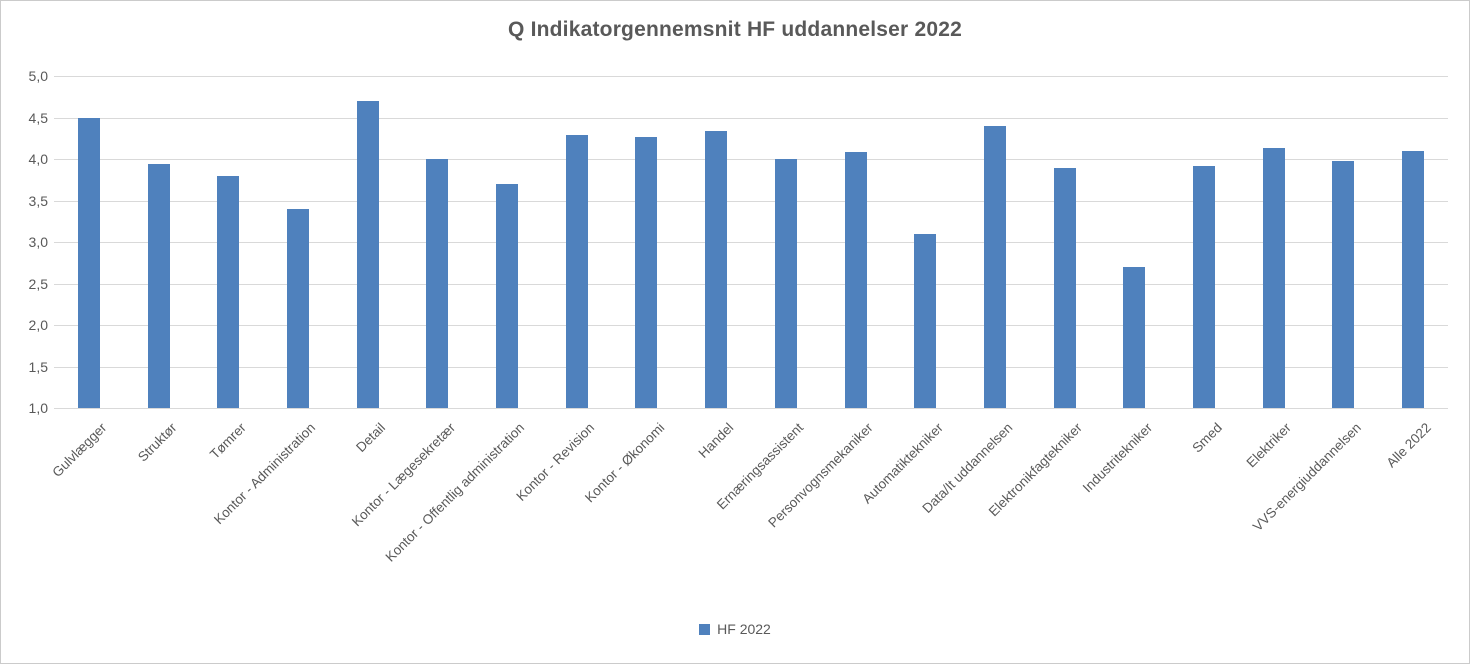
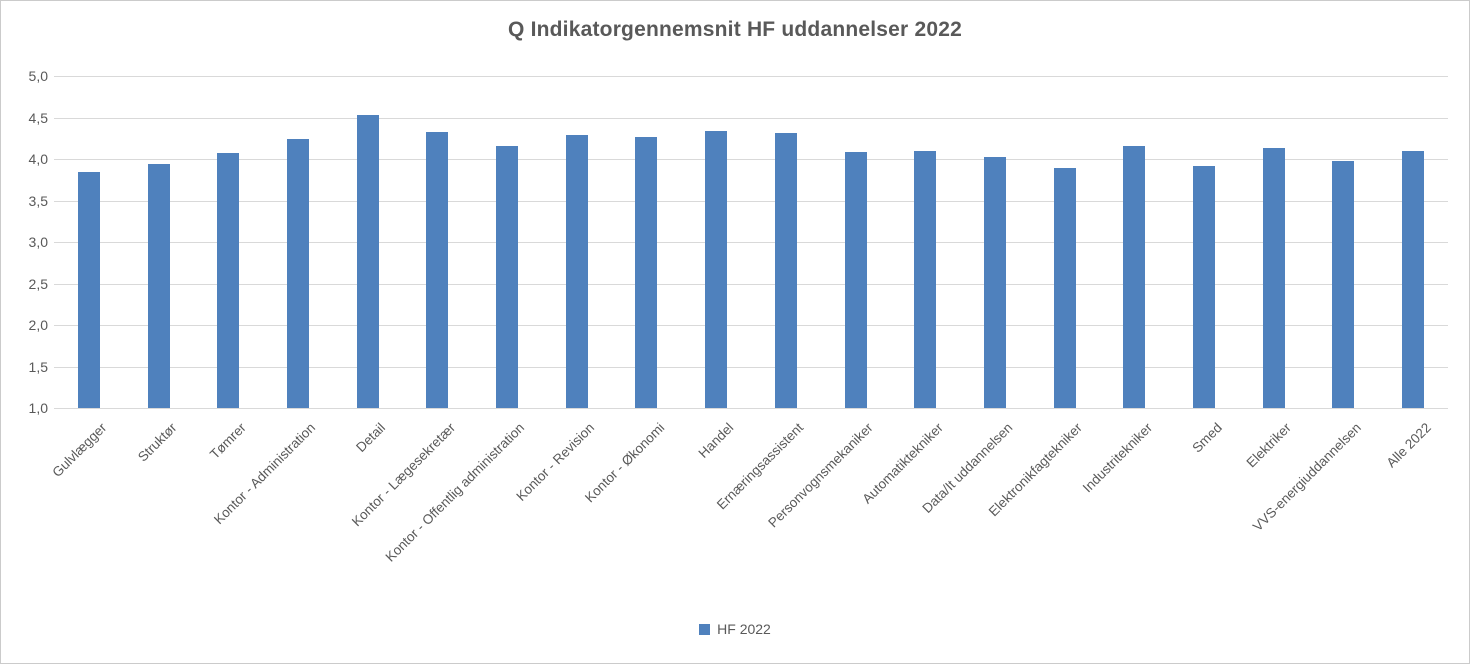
Gulvlægger: 4,5 -> 3,8
Tømrer: 3,8 -> 4,1
Kontor - Administration: 3,4 -> 4,2
Detail: 4,7 -> 4,5
Kontor - Lægesekretær: 4,0 -> 4,3
Kontor - Offentlig administration: 3,7 -> 4,2
Ernæringsassistent: 4,0 -> 4,3
Automatiktekniker: 3,1 -> 4,1
Data/It uddannelsen: 4,4 -> 4,0
Industritekniker: 2,7 -> 4,2
